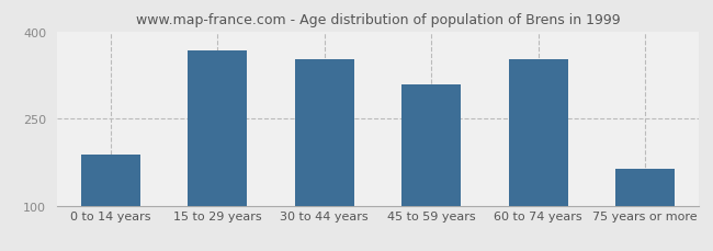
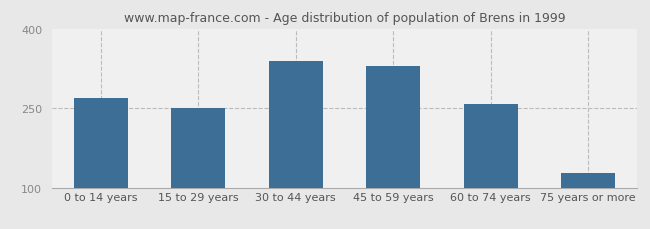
0 to 14 years: 188 -> 270
15 to 29 years: 368 -> 250
30 to 44 years: 352 -> 340
45 to 59 years: 310 -> 330
60 to 74 years: 352 -> 258
75 years or more: 164 -> 128
